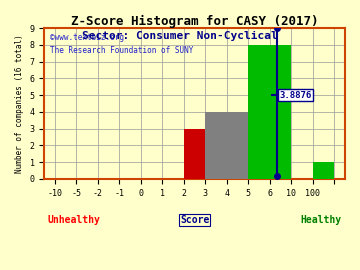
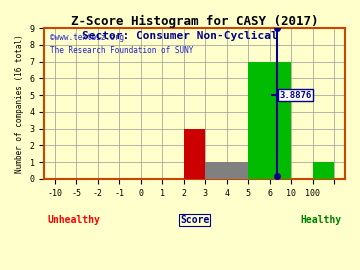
4: 4 -> 1
6: 8 -> 7
